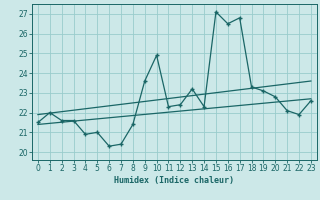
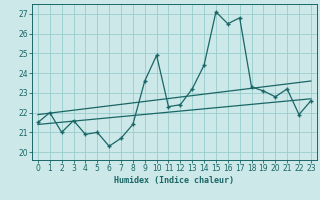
2: 21.6 -> 21.0
7: 20.4 -> 20.7
14: 22.3 -> 24.4
21: 22.1 -> 23.2
